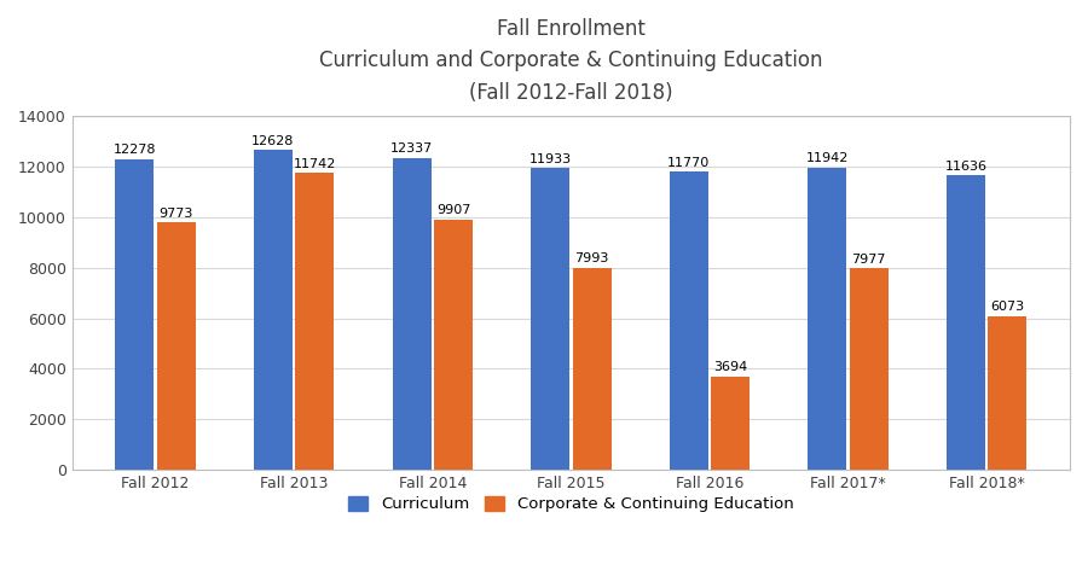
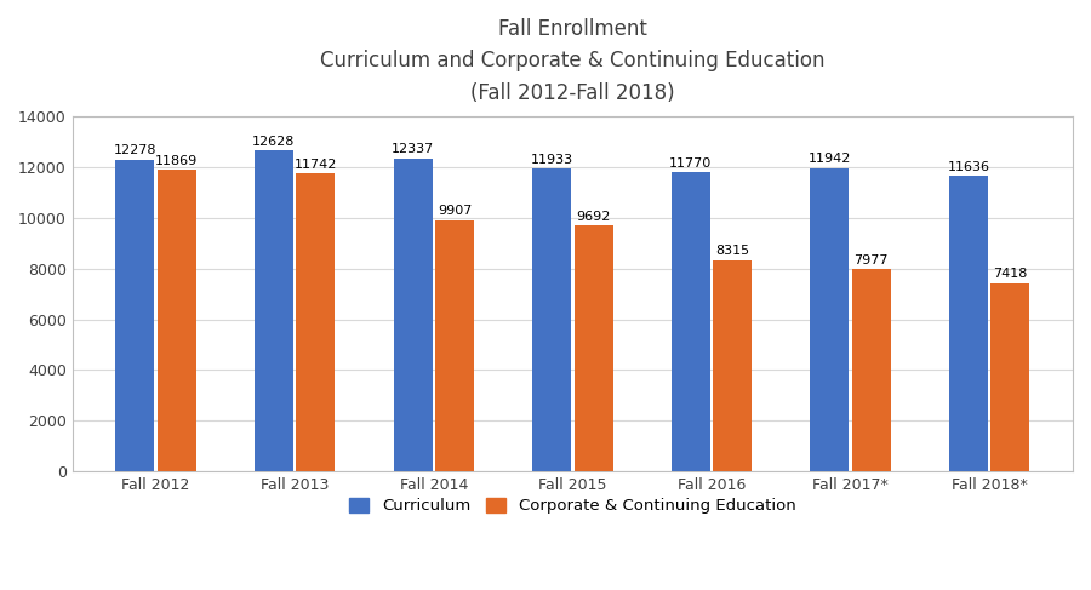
Corporate & Continuing Education/Fall 2012: 9773 -> 11869
Corporate & Continuing Education/Fall 2015: 7993 -> 9692
Corporate & Continuing Education/Fall 2016: 3694 -> 8315
Corporate & Continuing Education/Fall 2018*: 6073 -> 7418
